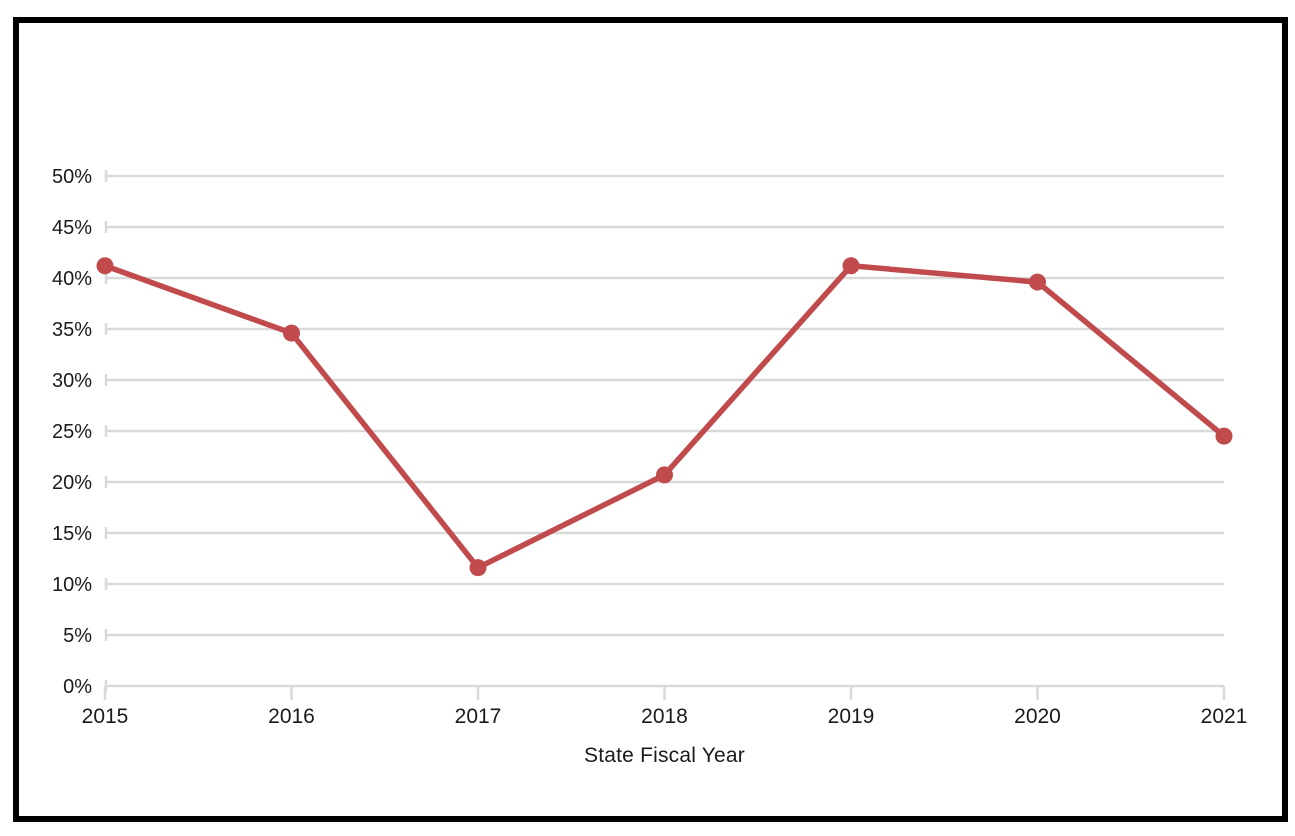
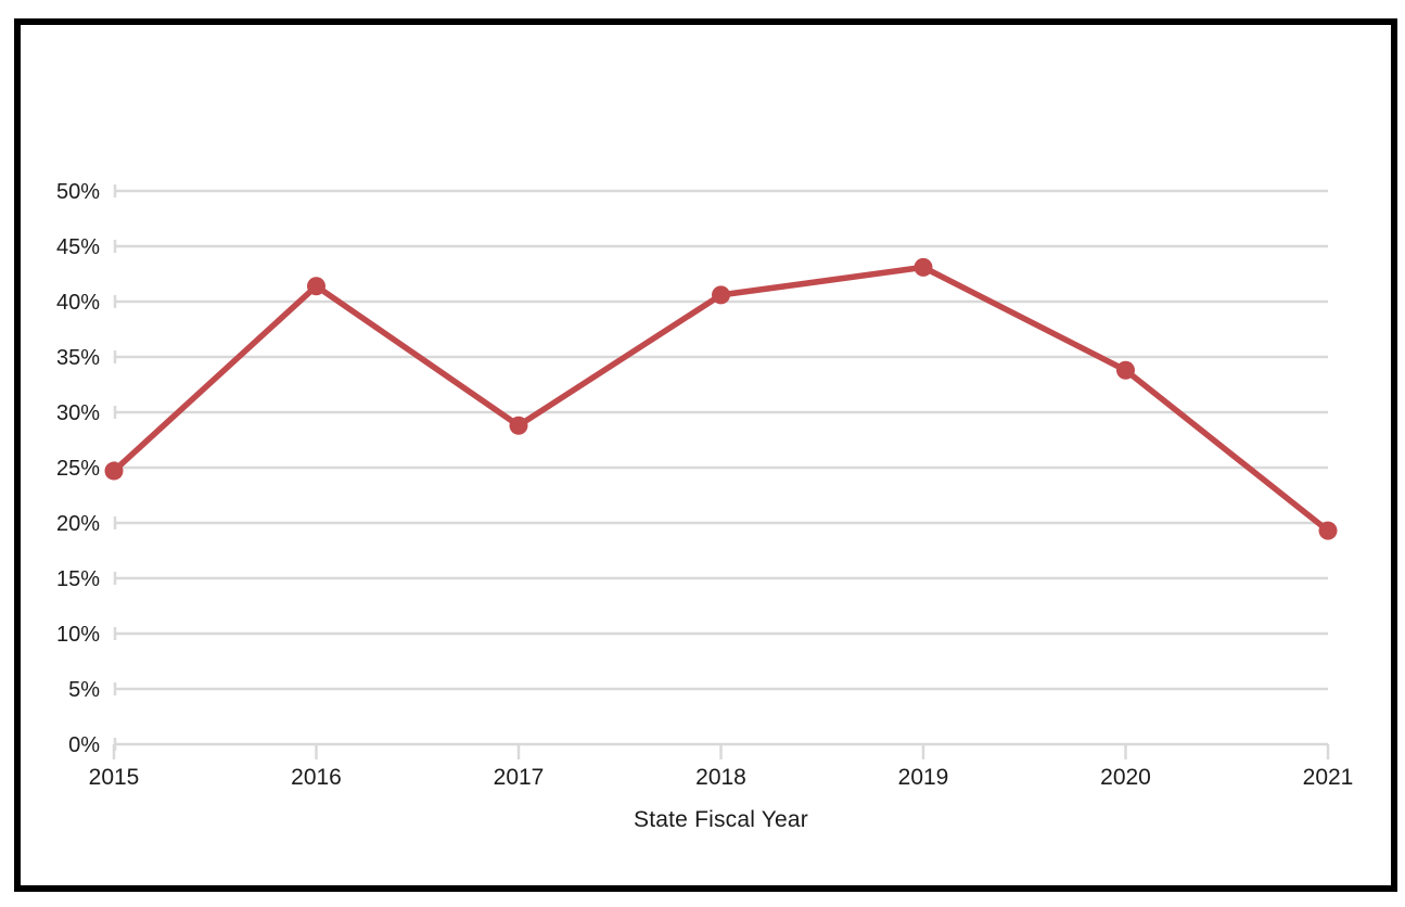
2015: 41.2% -> 24.7%
2016: 34.6% -> 41.4%
2017: 11.6% -> 28.8%
2018: 20.7% -> 40.6%
2019: 41.2% -> 43.1%
2020: 39.6% -> 33.8%
2021: 24.5% -> 19.3%
